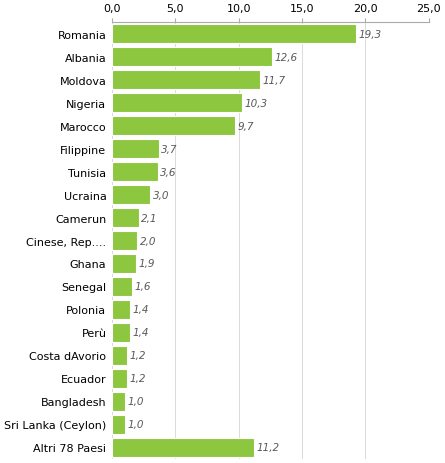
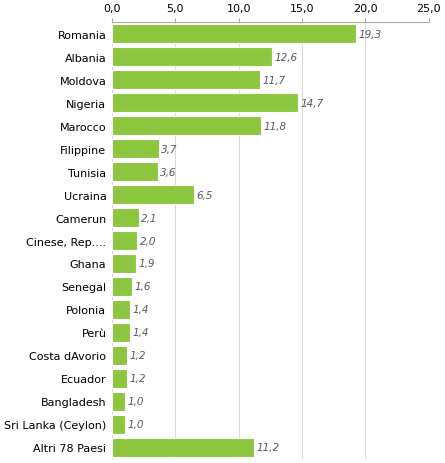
Nigeria: 10,3 -> 14,7
Marocco: 9,7 -> 11,8
Ucraina: 3,0 -> 6,5
